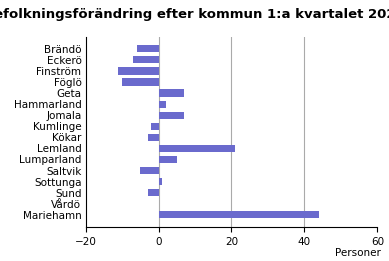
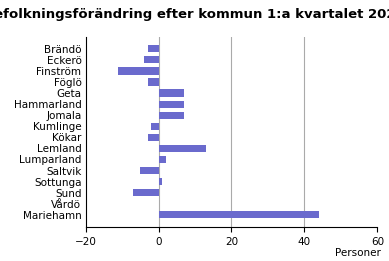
Brändö: -6 -> -3
Eckerö: -7 -> -4
Föglö: -10 -> -3
Hammarland: 2 -> 7
Lemland: 21 -> 13
Lumparland: 5 -> 2
Sund: -3 -> -7
